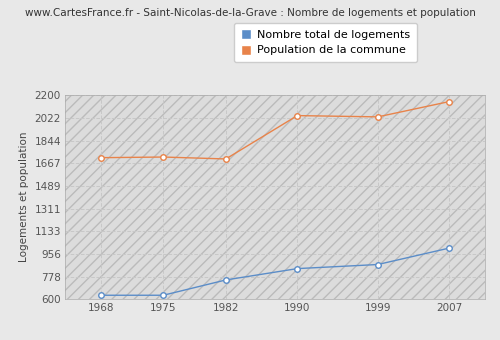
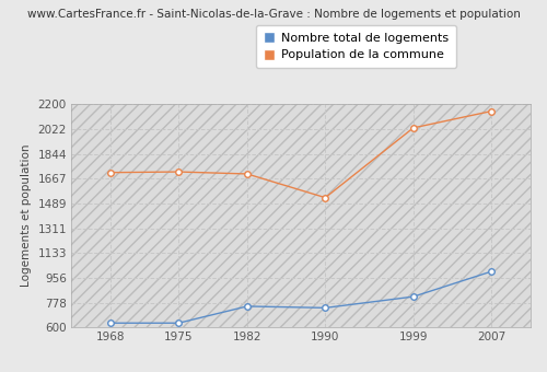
Nombre total de logements/1990: 840 -> 740
Population de la commune/1990: 2040 -> 1530
Nombre total de logements/1999: 870 -> 820
